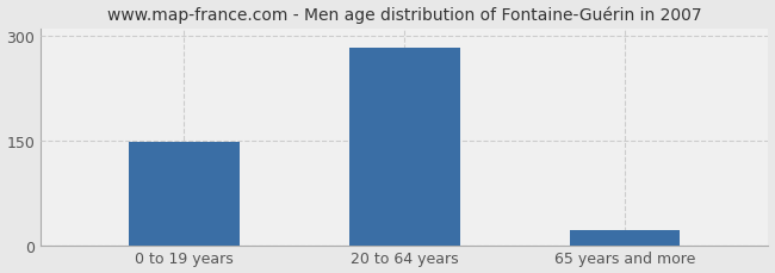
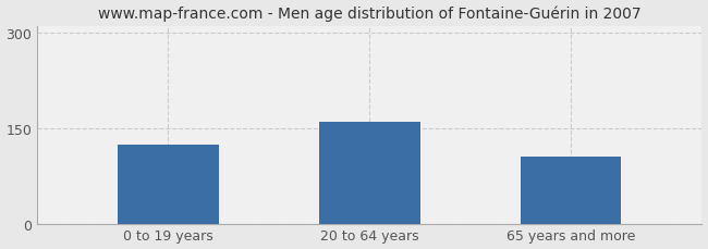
0 to 19 years: 148 -> 124
20 to 64 years: 283 -> 160
65 years and more: 22 -> 106
